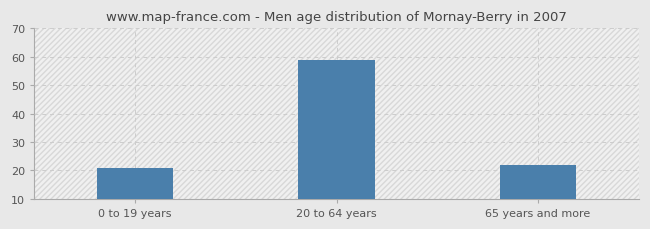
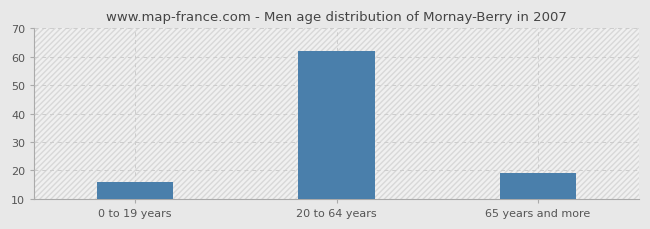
0 to 19 years: 21 -> 16
20 to 64 years: 59 -> 62
65 years and more: 22 -> 19
